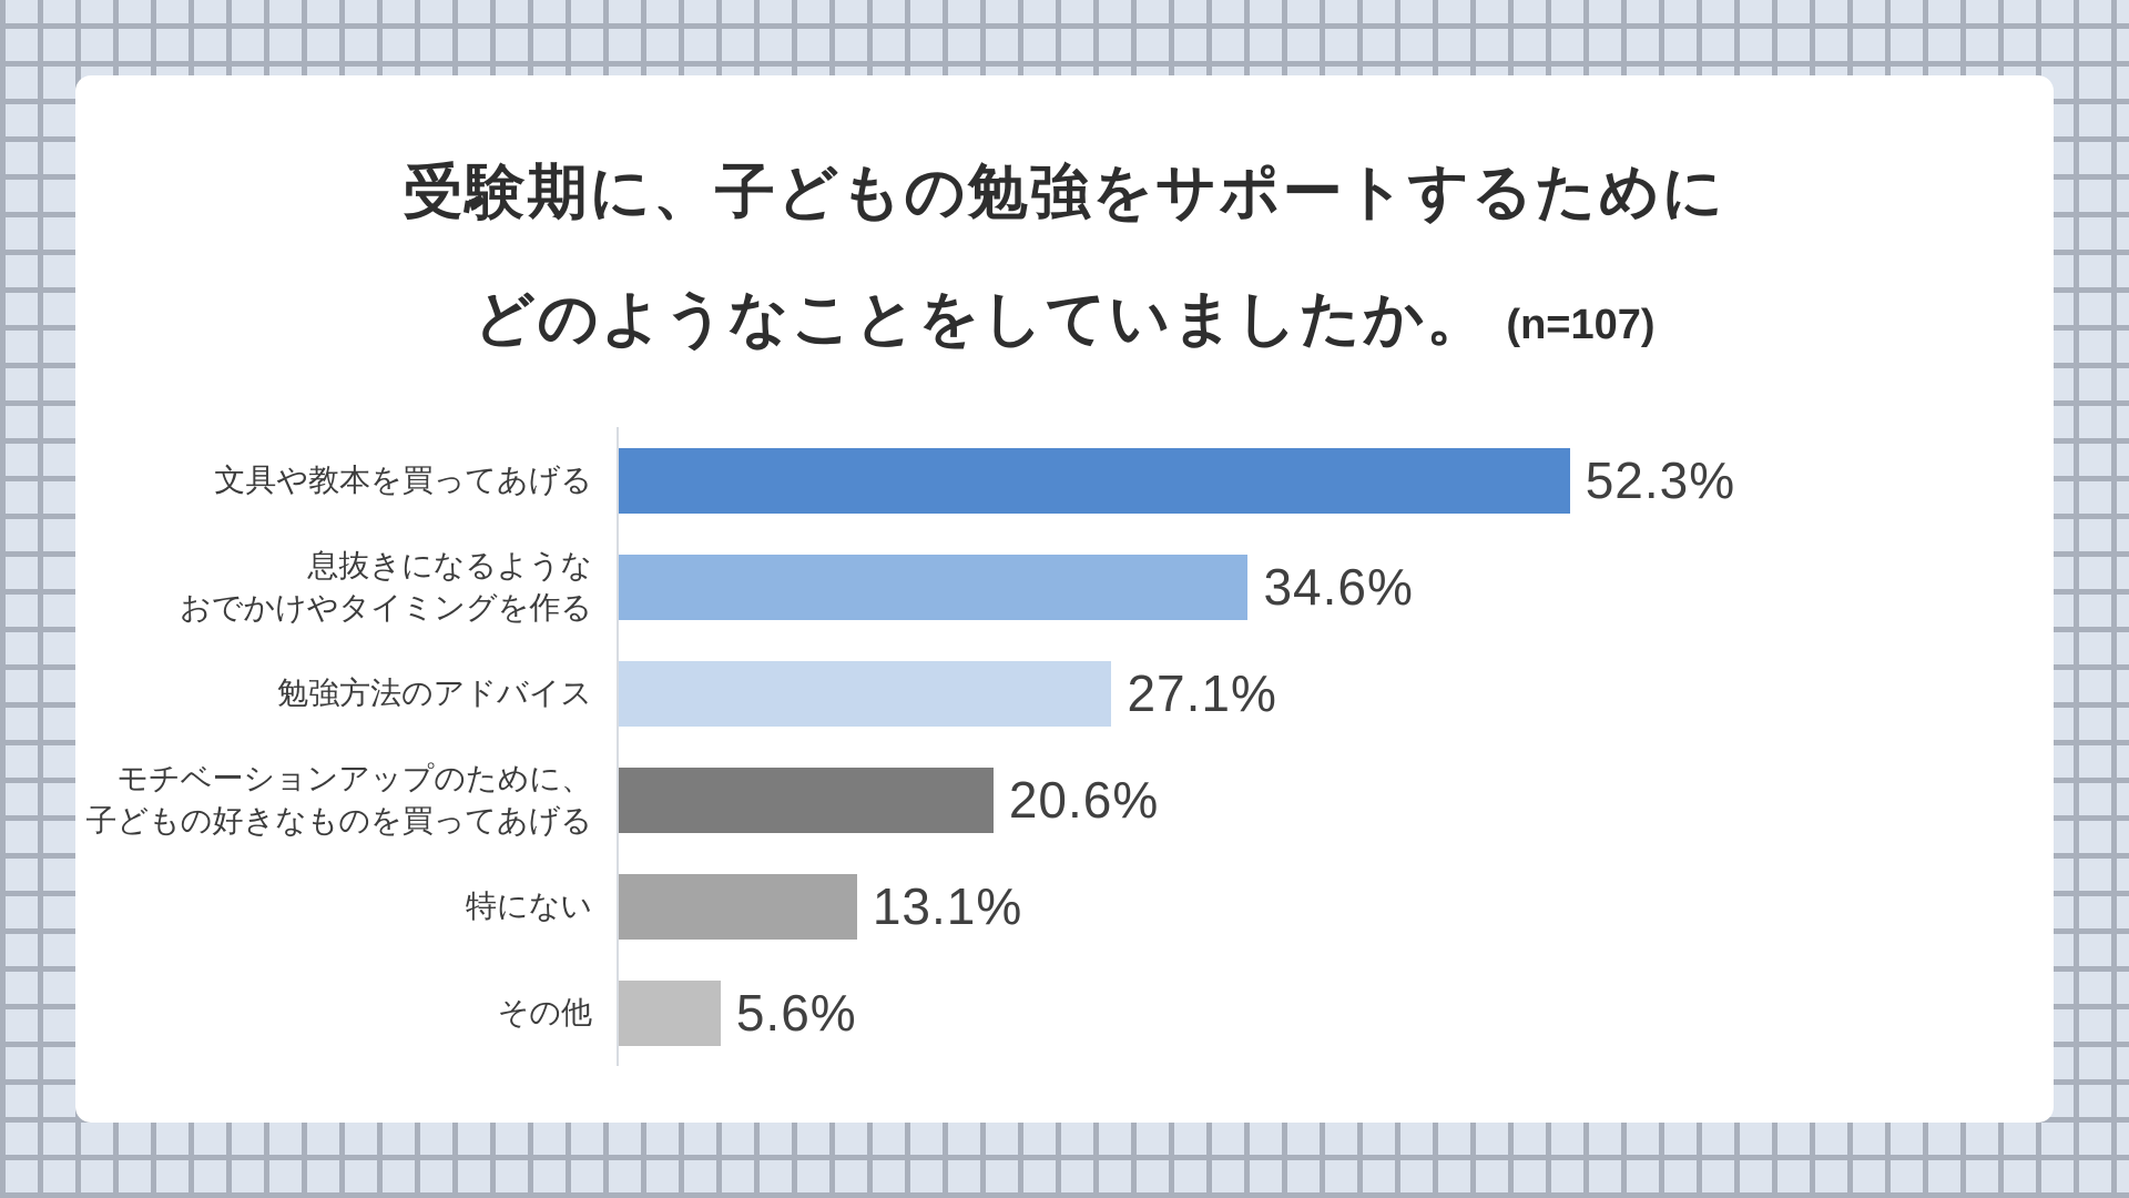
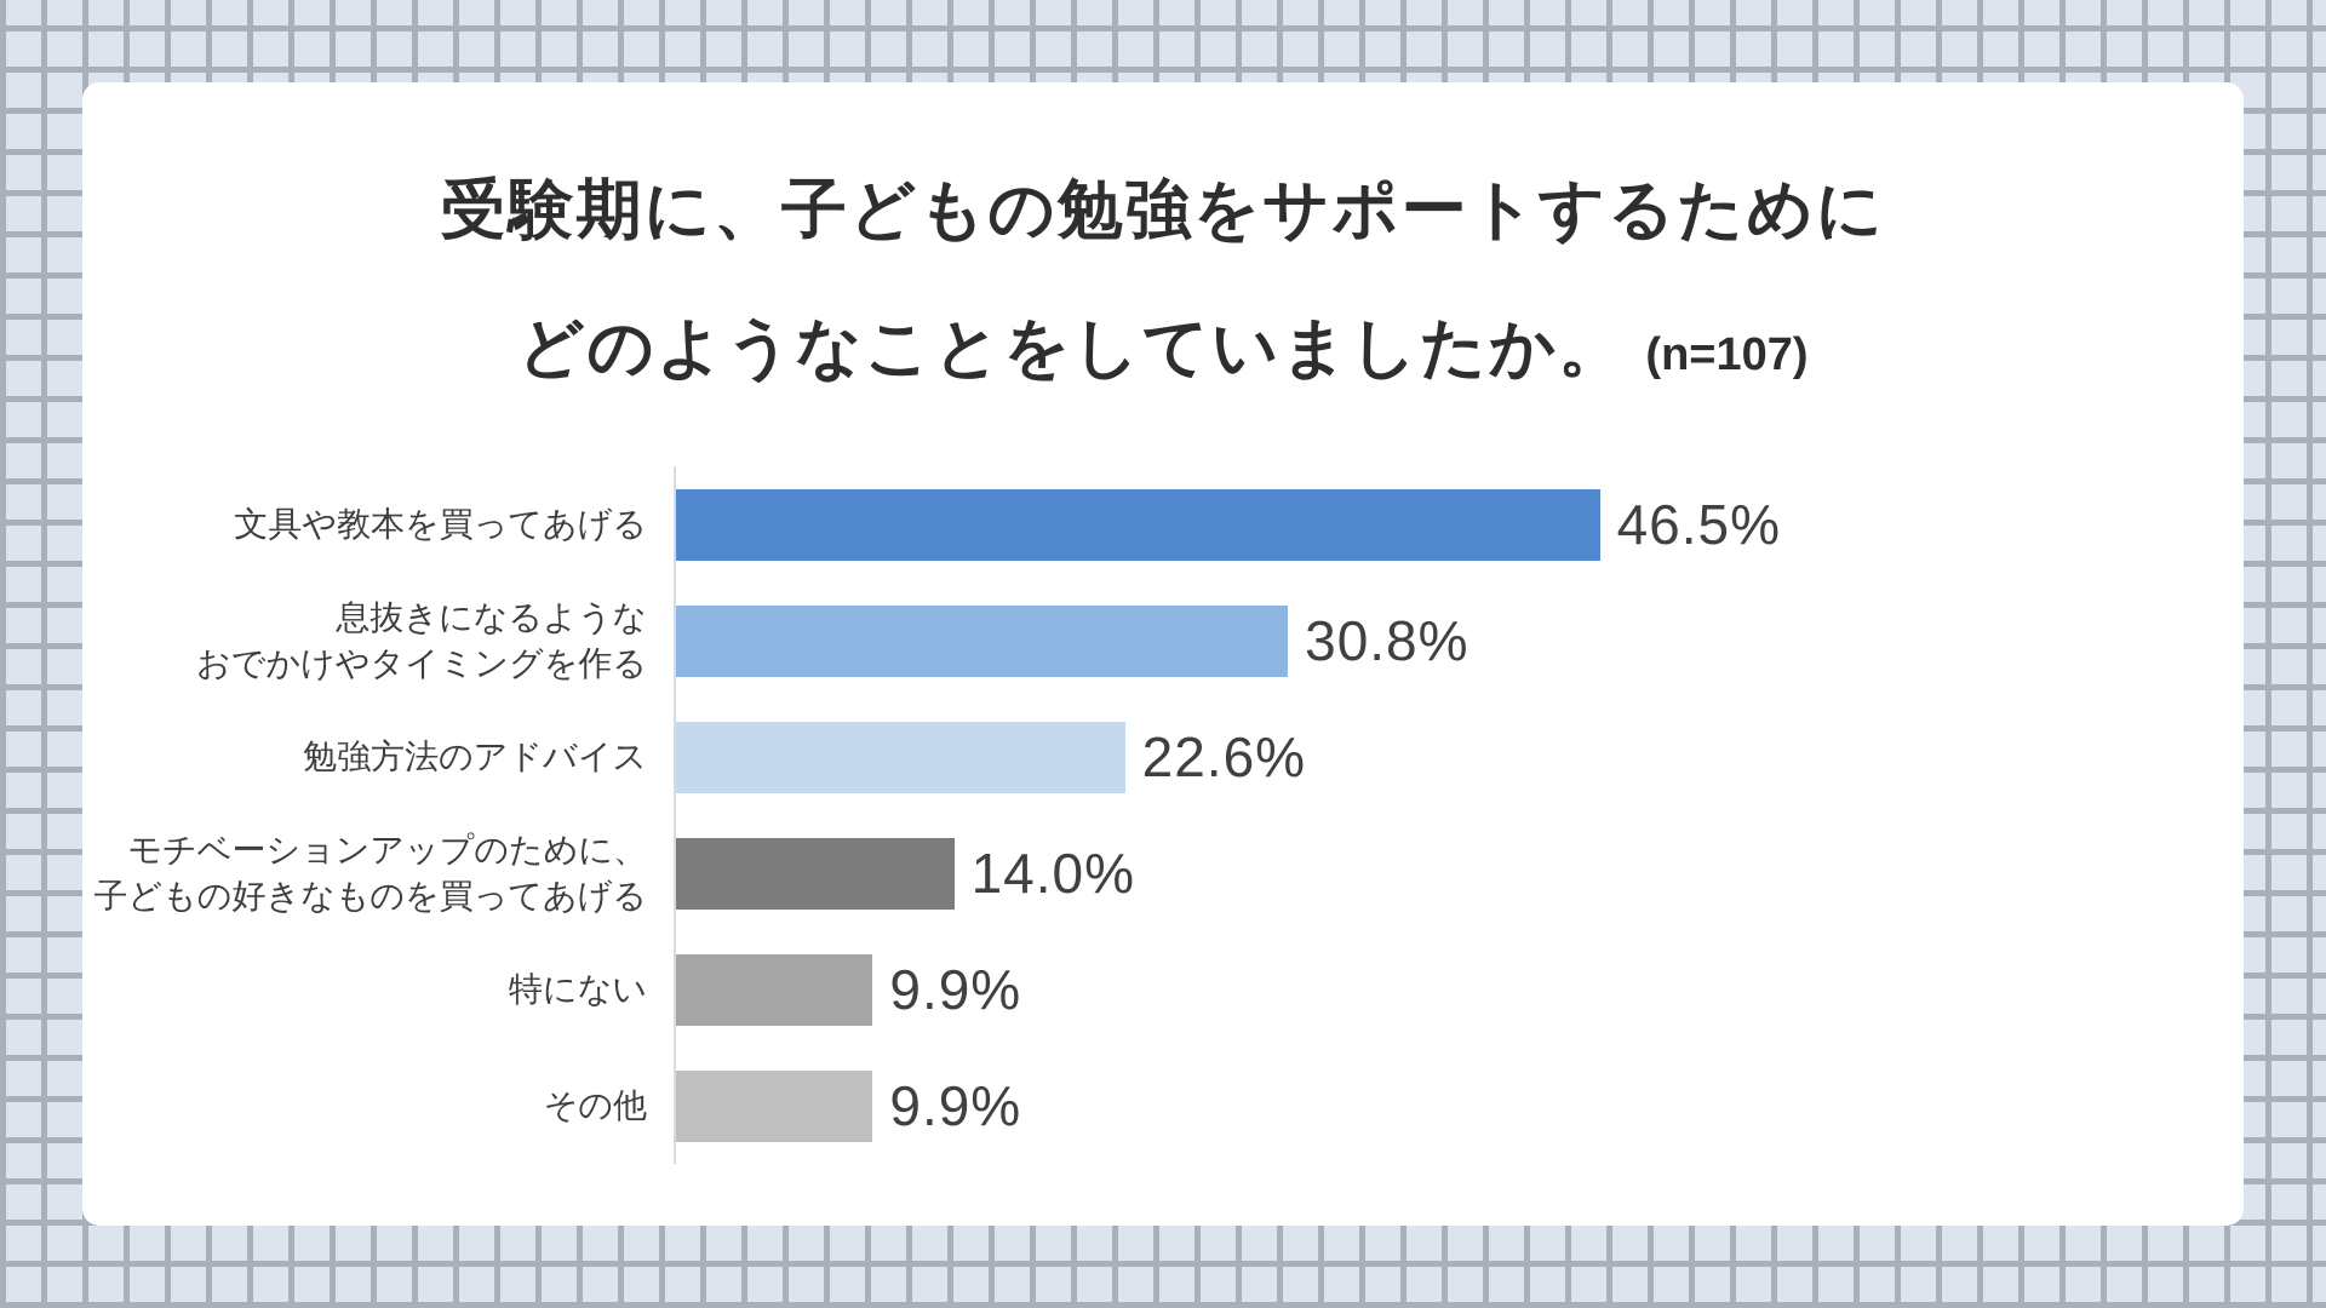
文具や教本を買ってあげる: 52.3% -> 46.5%
息抜きになるような おでかけやタイミングを作る: 34.6% -> 30.8%
勉強方法のアドバイス: 27.1% -> 22.6%
モチベーションアップのために、 子どもの好きなものを買ってあげる: 20.6% -> 14.0%
特にない: 13.1% -> 9.9%
その他: 5.6% -> 9.9%
